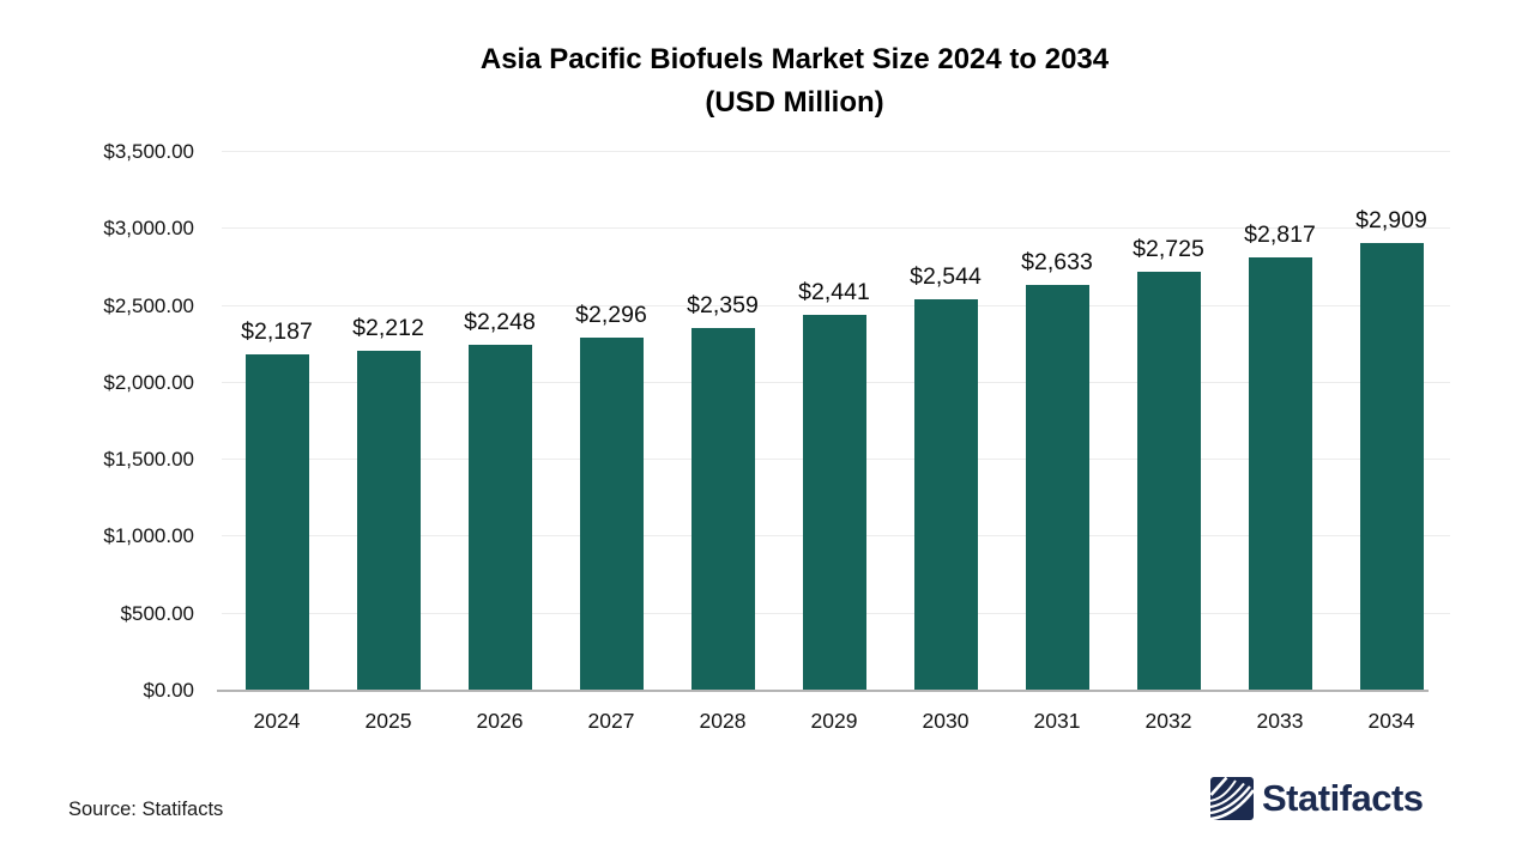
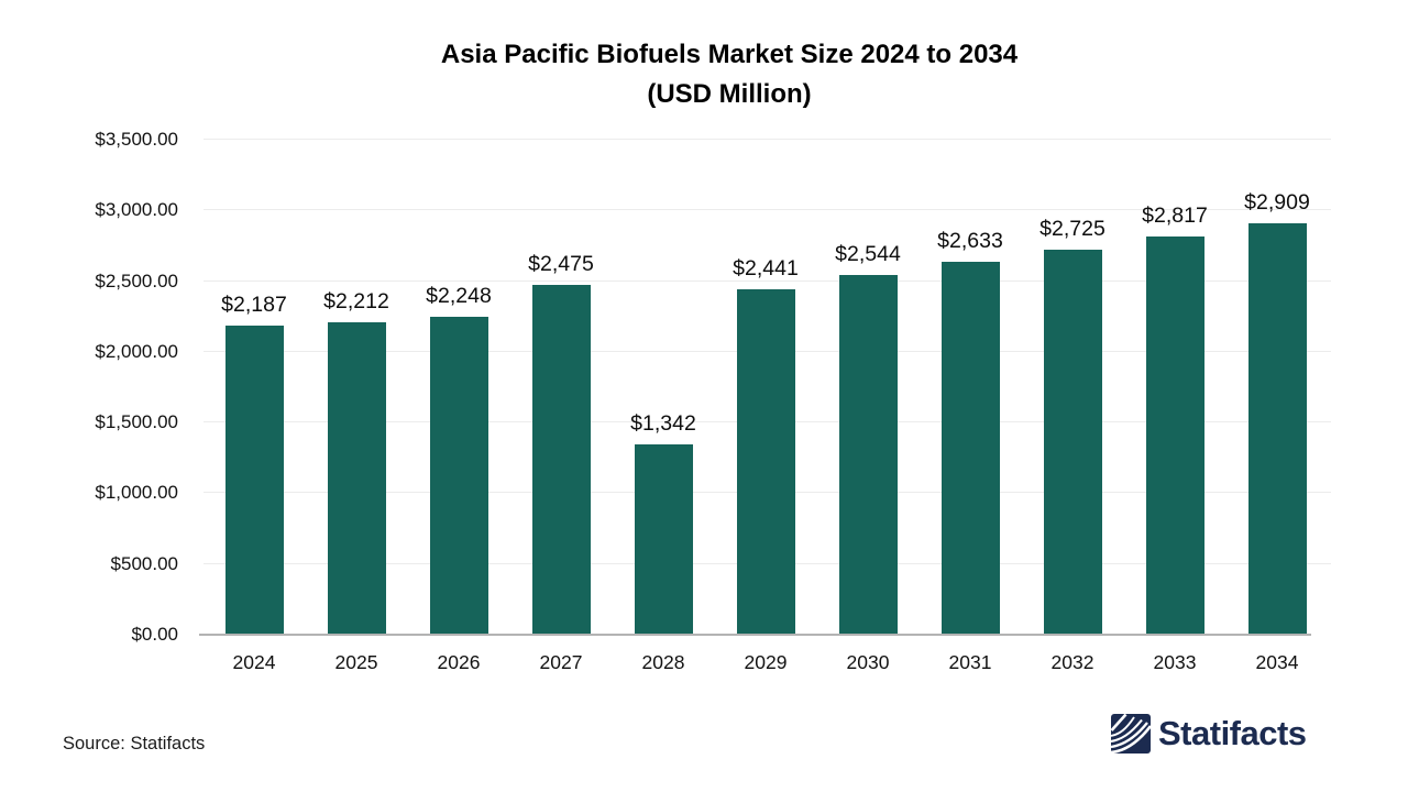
2027: $2,296 -> $2,475
2028: $2,359 -> $1,342
